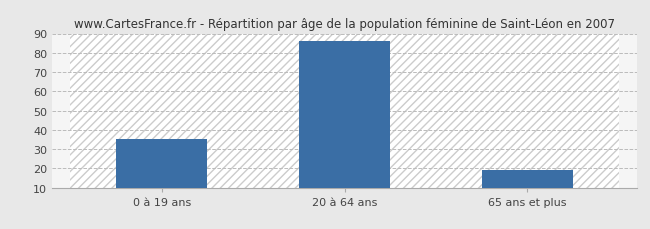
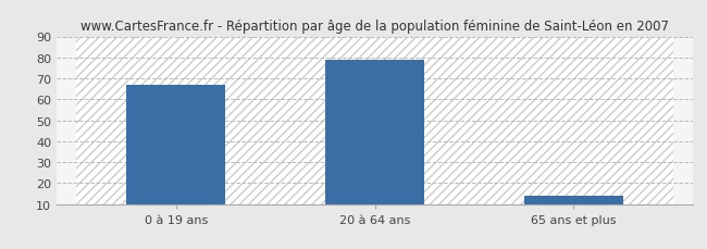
0 à 19 ans: 35 -> 67
20 à 64 ans: 86 -> 79
65 ans et plus: 19 -> 14
